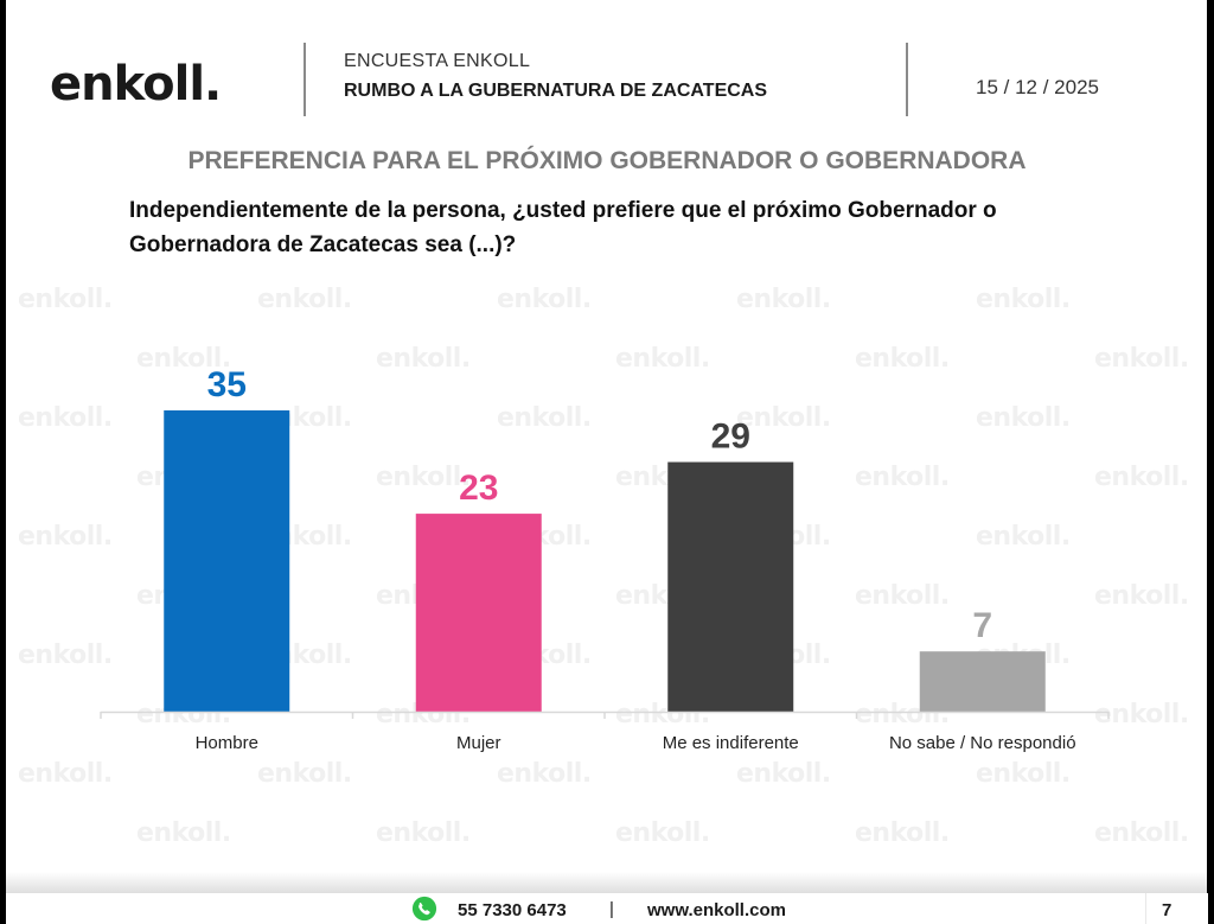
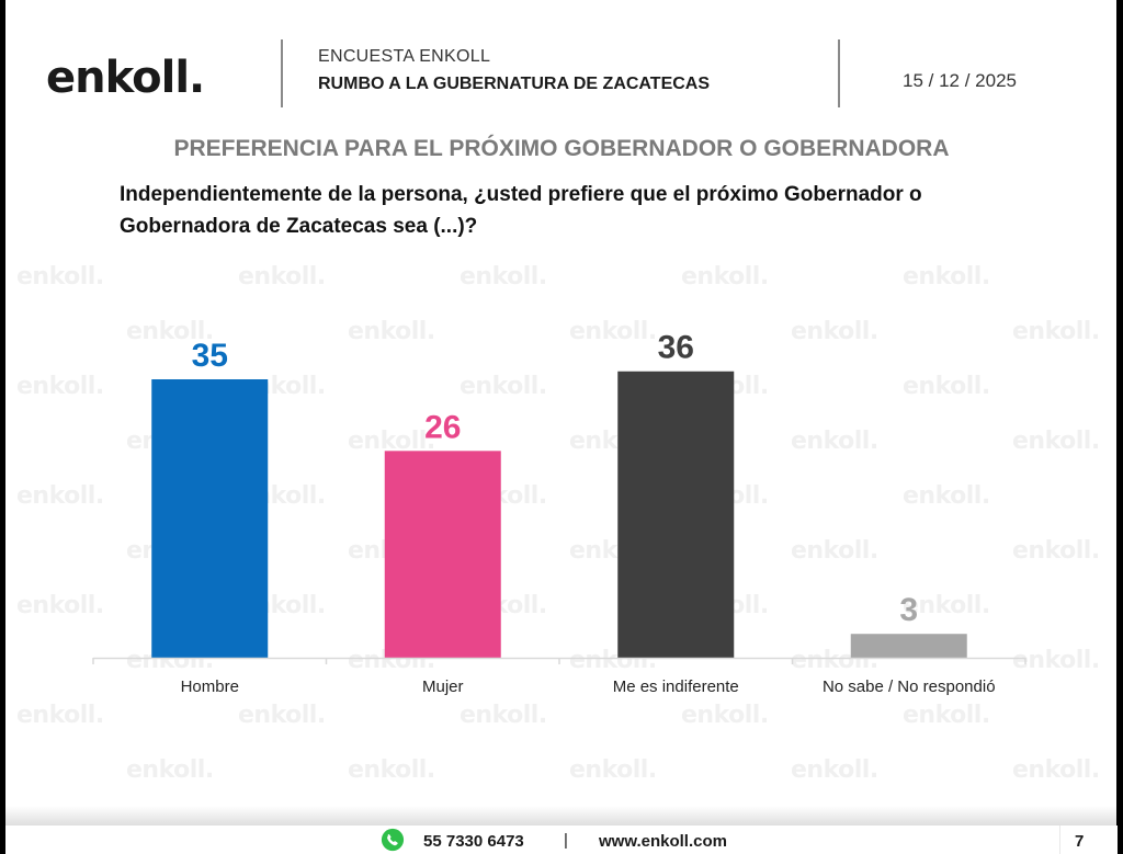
Mujer: 23 -> 26
Me es indiferente: 29 -> 36
No sabe / No respondió: 7 -> 3
